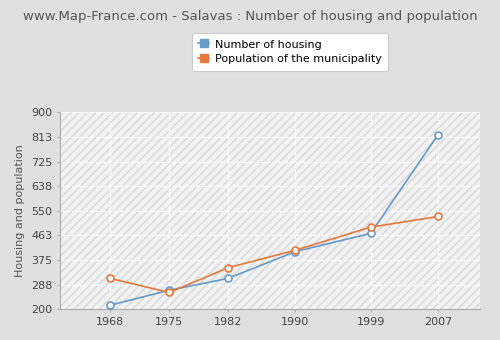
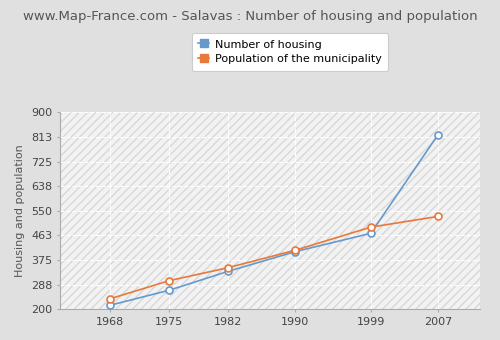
Population of the municipality/1968: 310 -> 238
Population of the municipality/1975: 260 -> 302
Number of housing/1982: 310 -> 335
